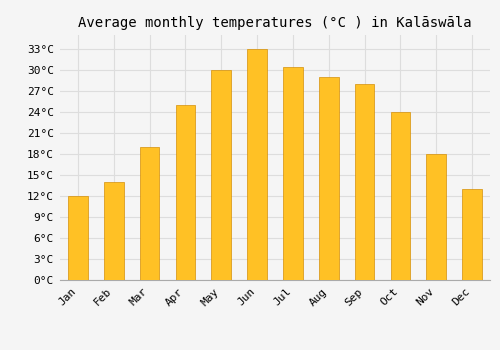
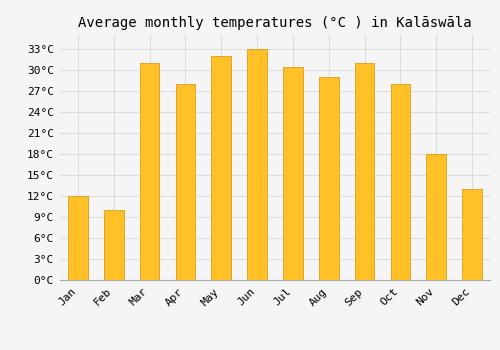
Feb: 14.0°C -> 10.0°C
Mar: 19.0°C -> 31.0°C
Apr: 25.0°C -> 28.0°C
May: 30.0°C -> 32.0°C
Sep: 28.0°C -> 31.0°C
Oct: 24.0°C -> 28.0°C
